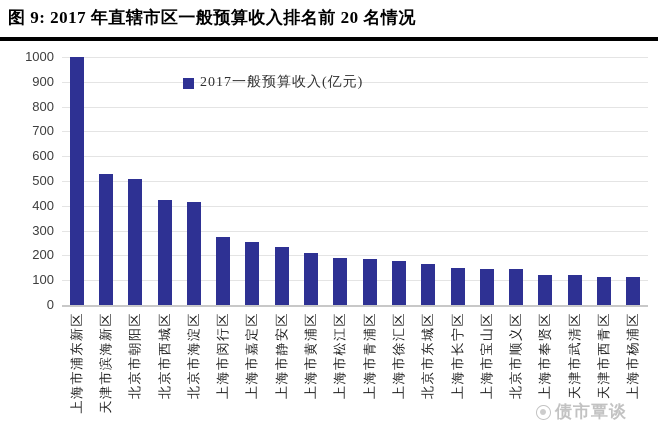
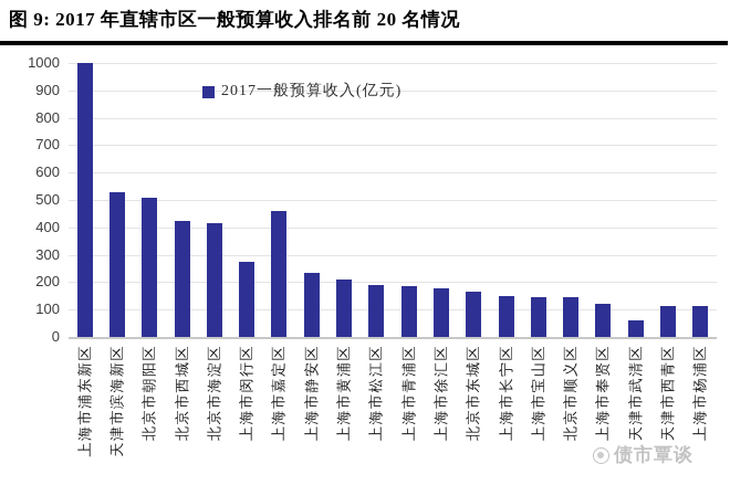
上海市嘉定区: 250 -> 460
天津市武清区: 120 -> 60
